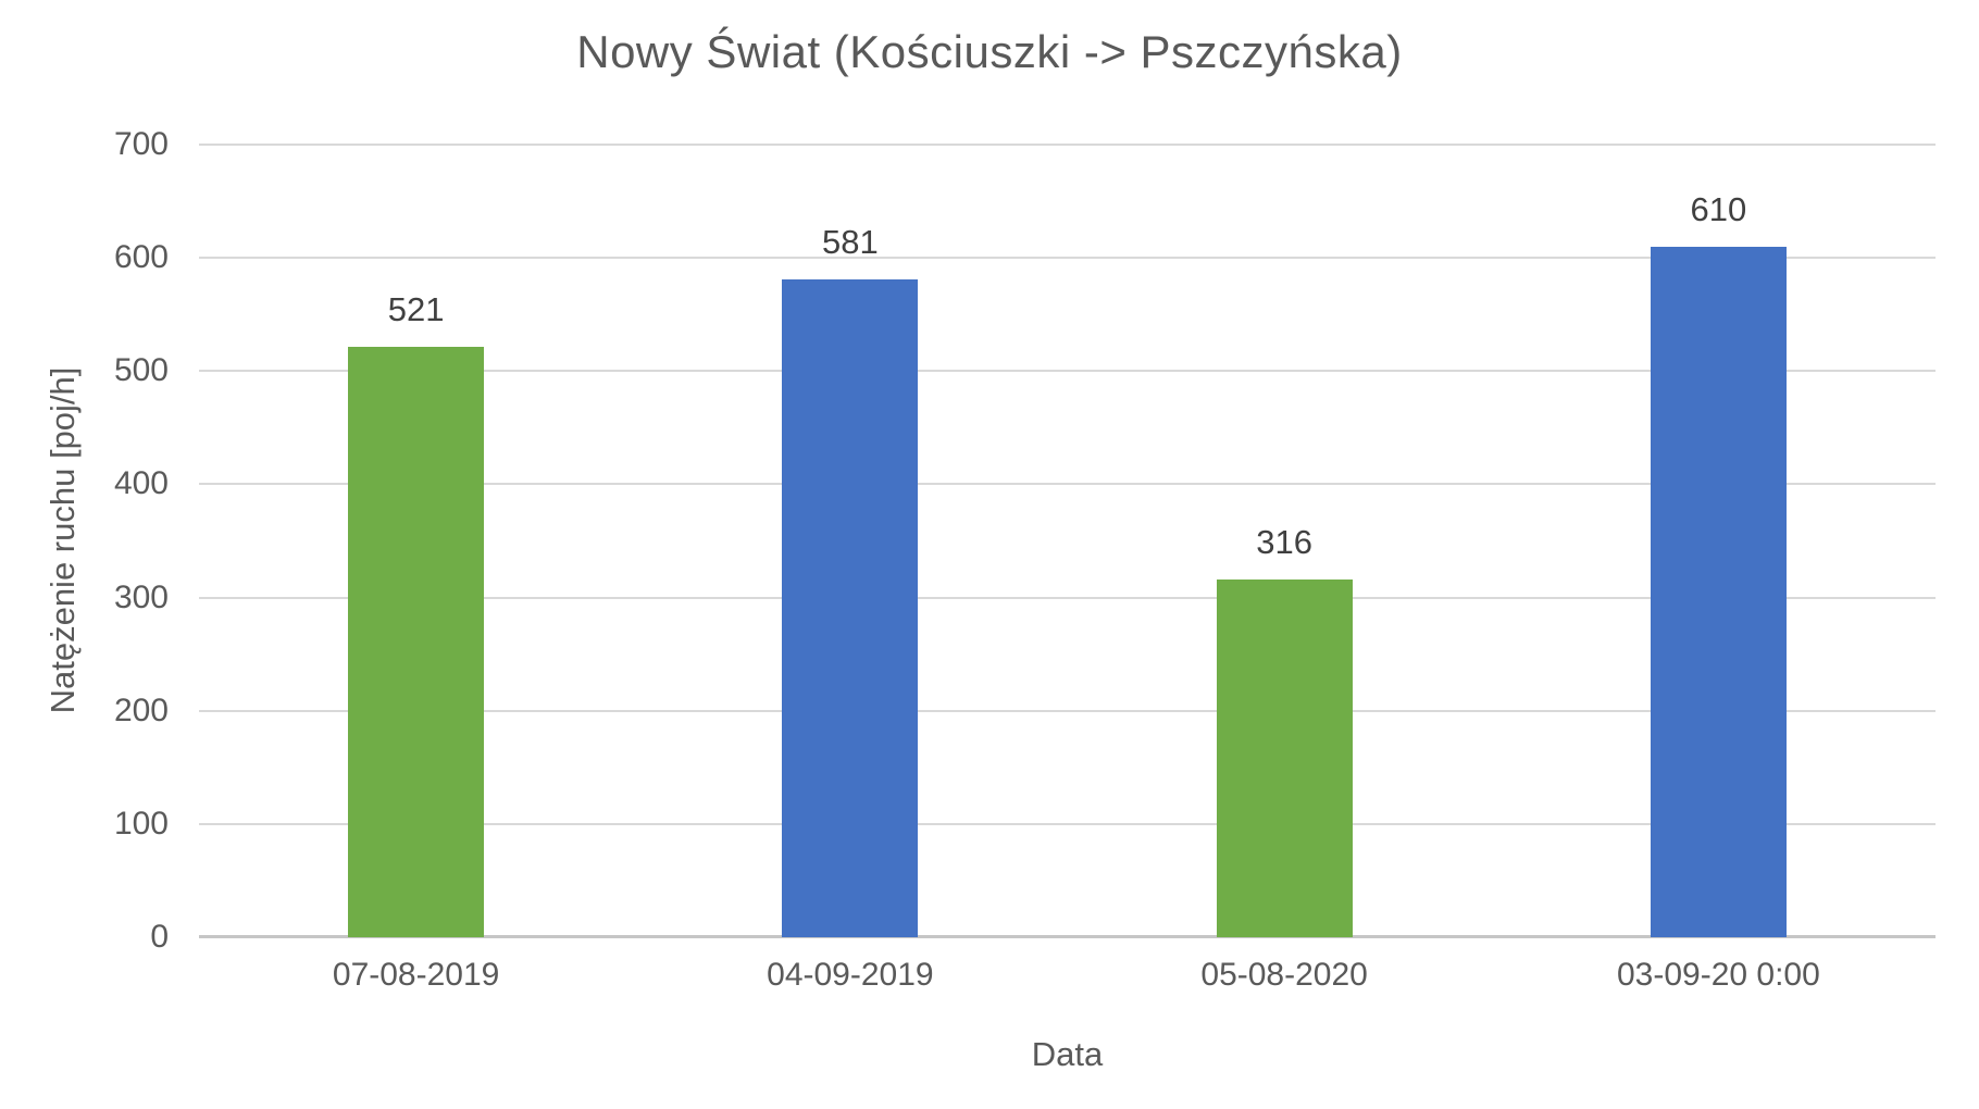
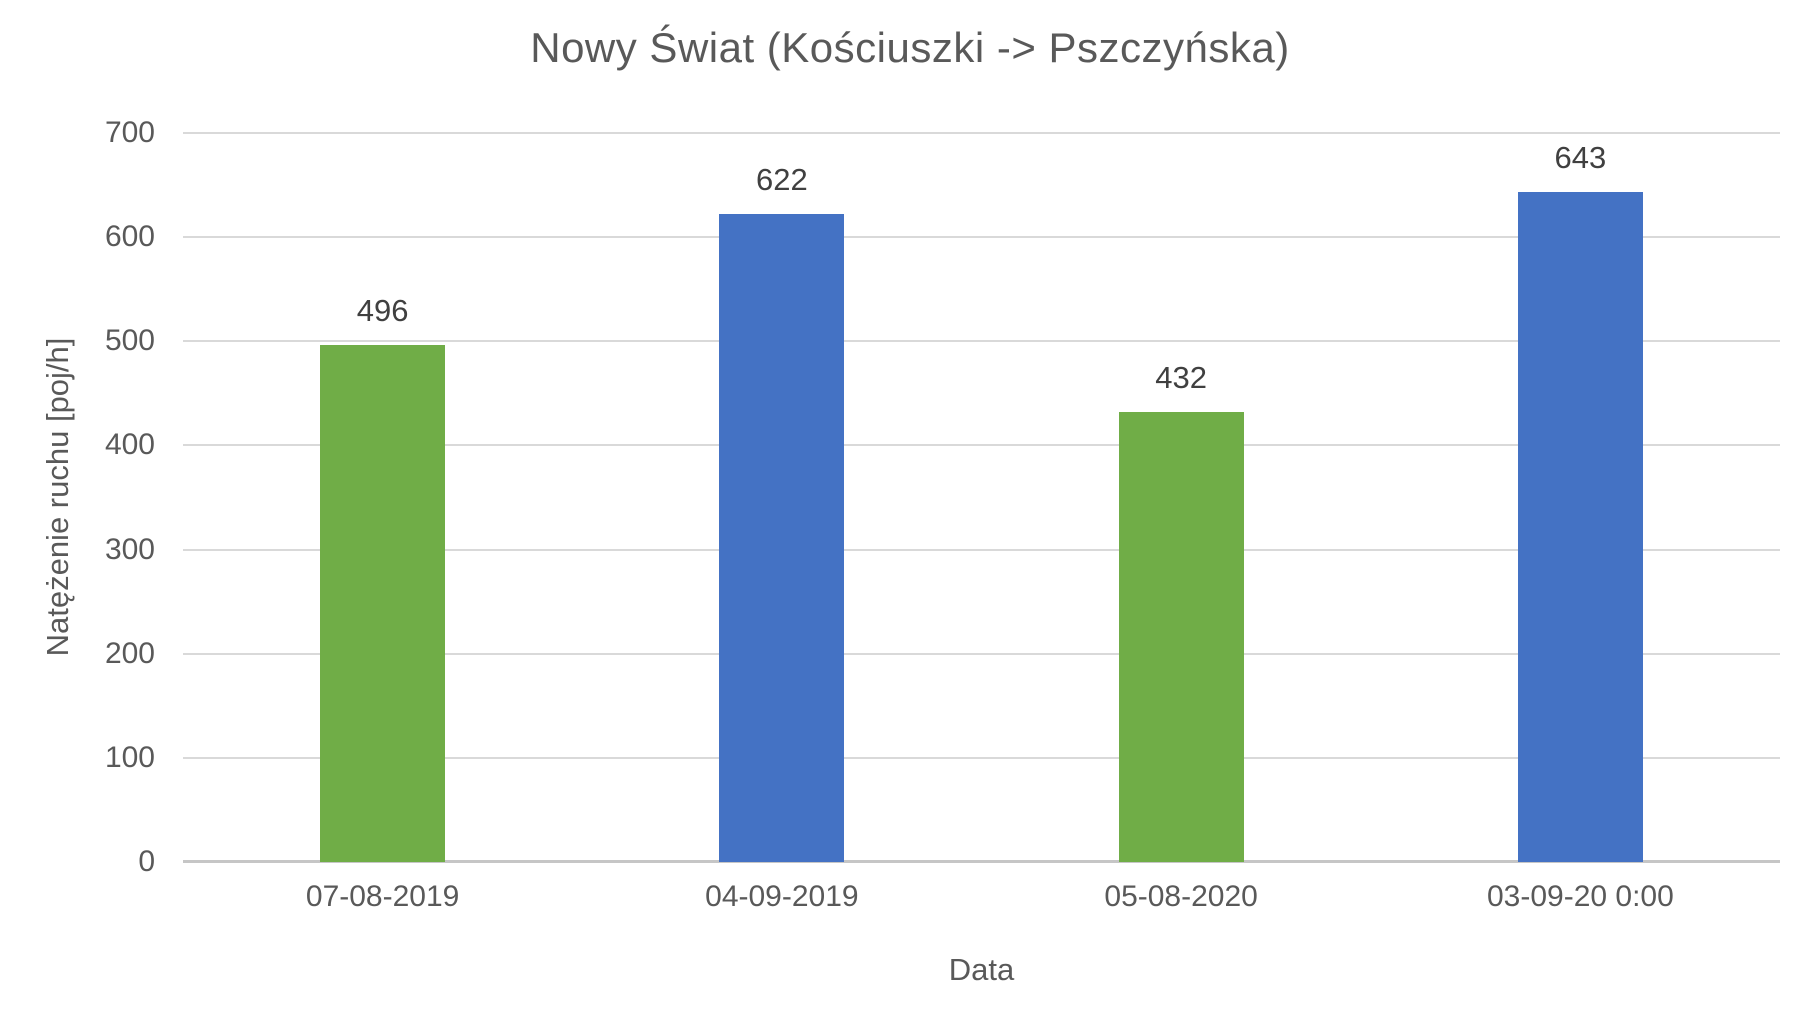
07-08-2019: 521 -> 496
04-09-2019: 581 -> 622
05-08-2020: 316 -> 432
03-09-20 0:00: 610 -> 643
